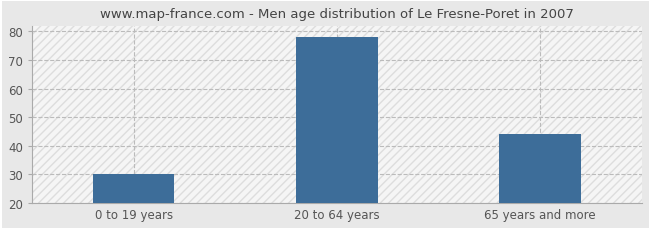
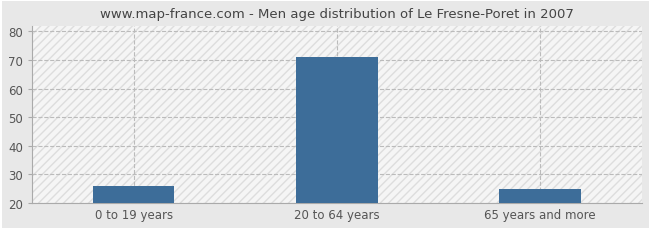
0 to 19 years: 30 -> 26
20 to 64 years: 78 -> 71
65 years and more: 44 -> 25
